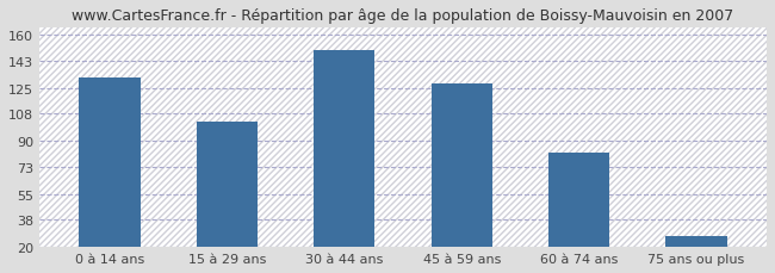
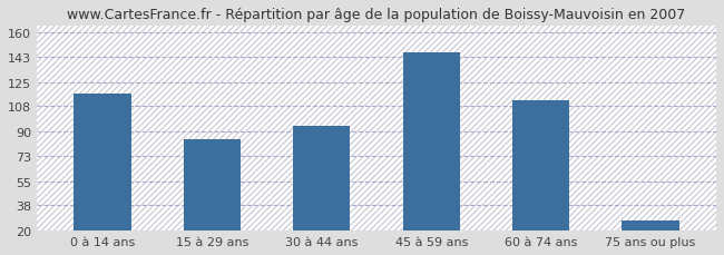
0 à 14 ans: 132 -> 117
15 à 29 ans: 103 -> 85
30 à 44 ans: 150 -> 94
45 à 59 ans: 128 -> 146
60 à 74 ans: 82 -> 112
